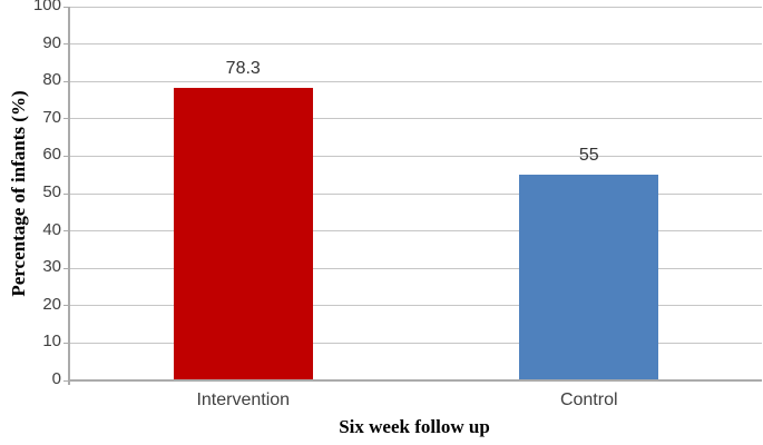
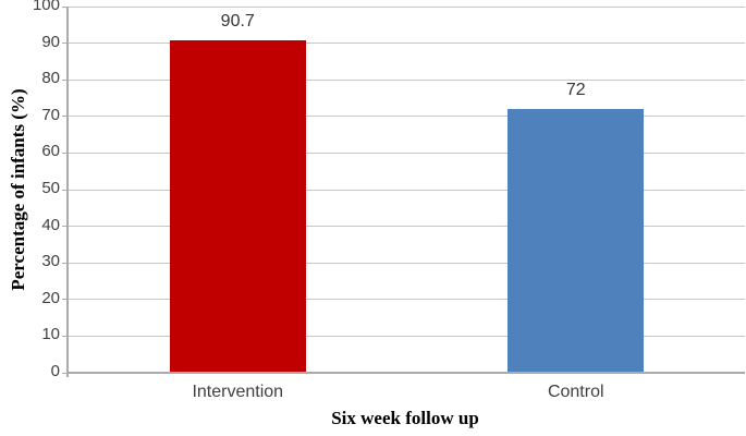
Intervention: 78.3 -> 90.7
Control: 55 -> 72
